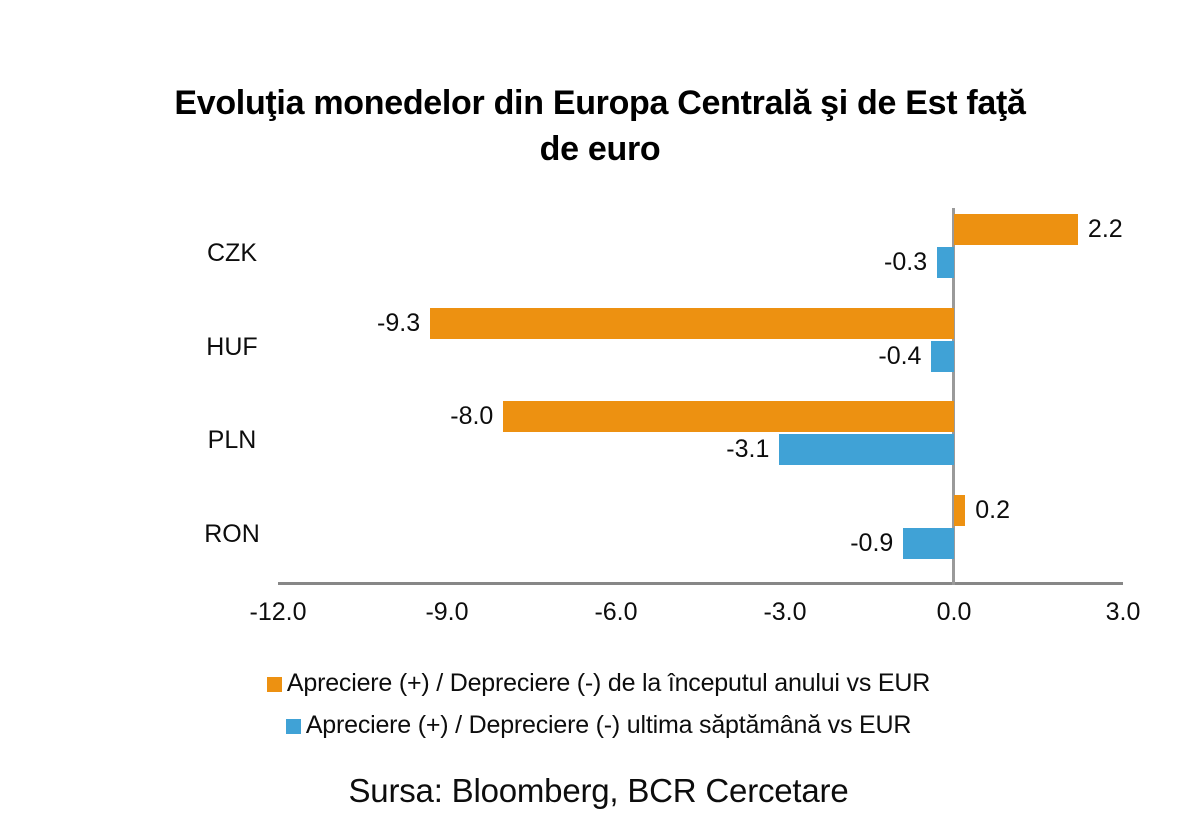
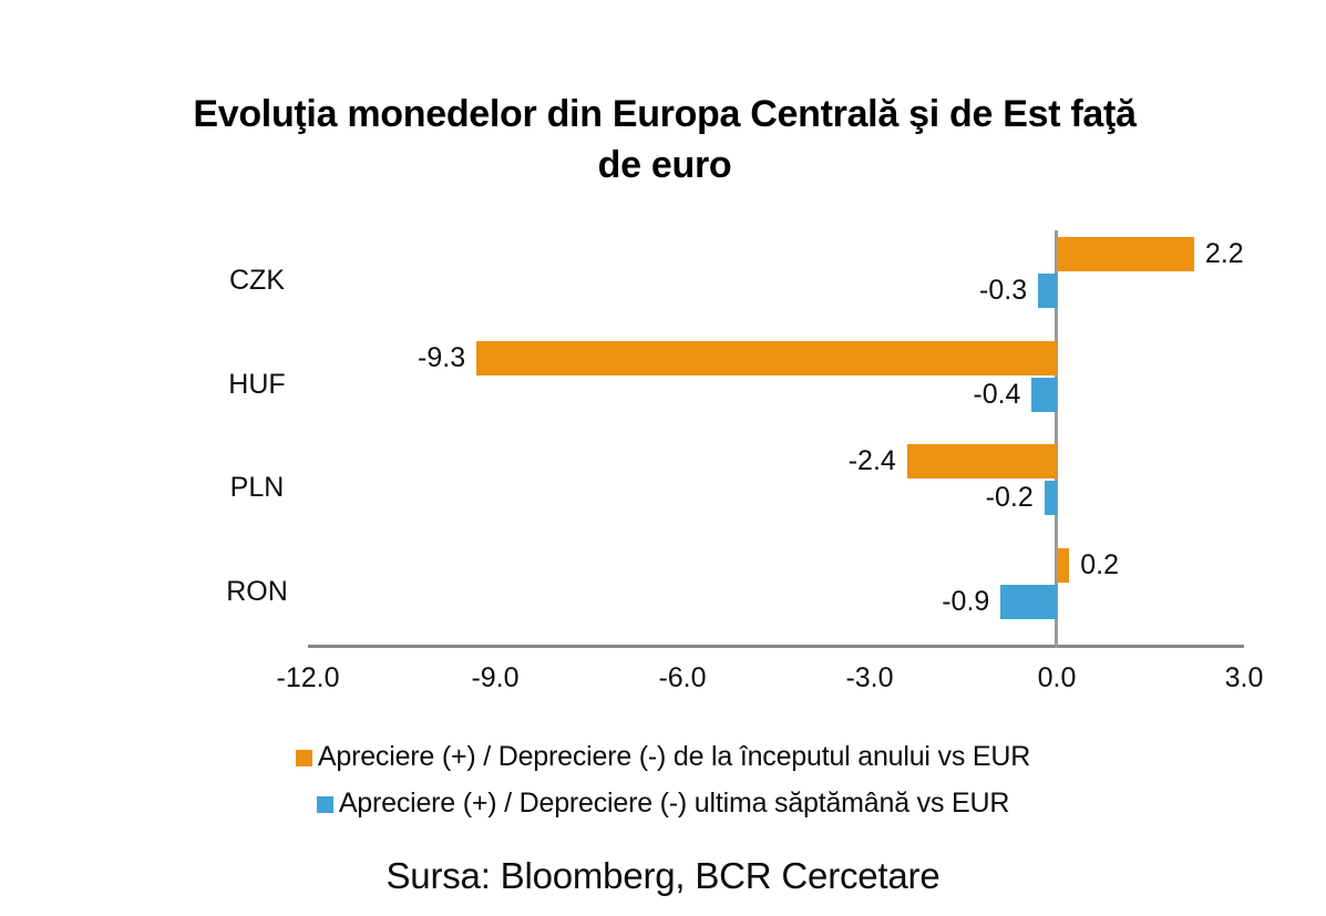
Apreciere (+) / Depreciere (-) de la începutul anului vs EUR/PLN: -8.0 -> -2.4
Apreciere (+) / Depreciere (-) ultima săptămână vs EUR/PLN: -3.1 -> -0.2
